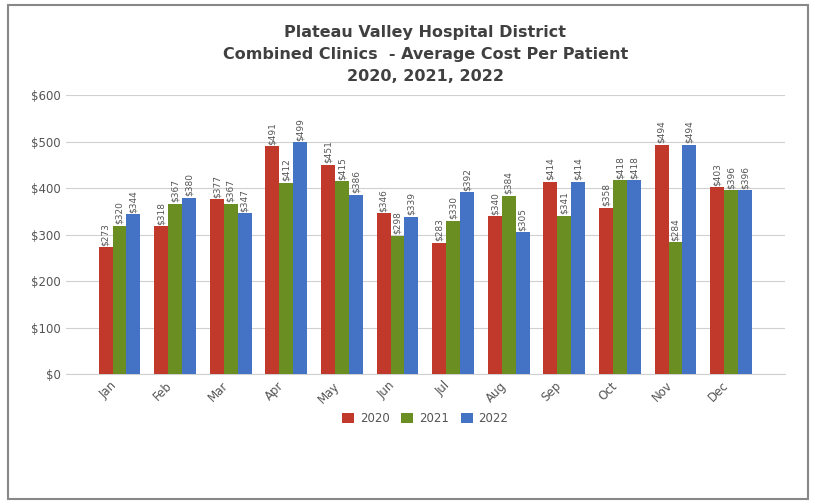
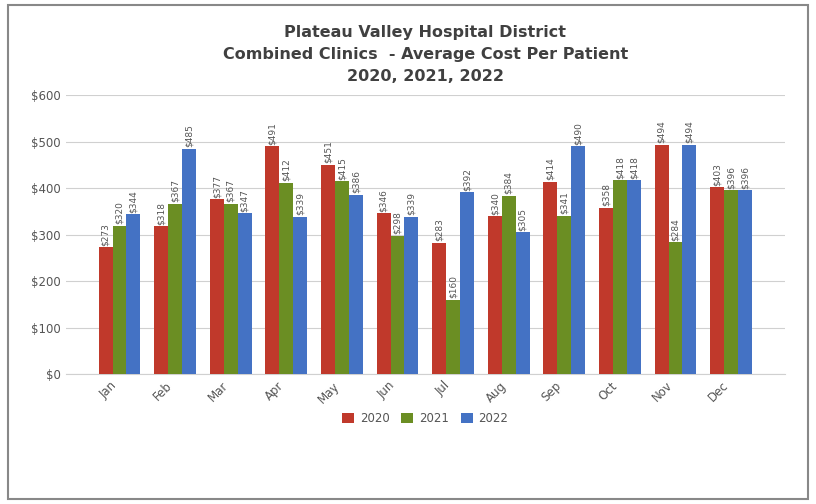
2022/Feb: $380 -> $485
2022/Apr: $499 -> $339
2021/Jul: $330 -> $160
2022/Sep: $414 -> $490
